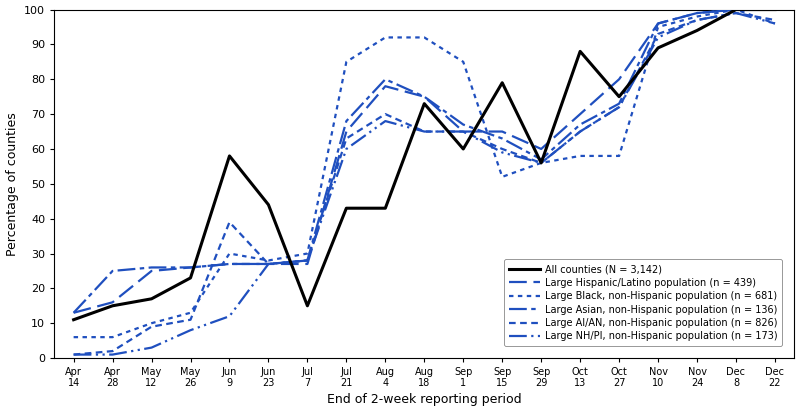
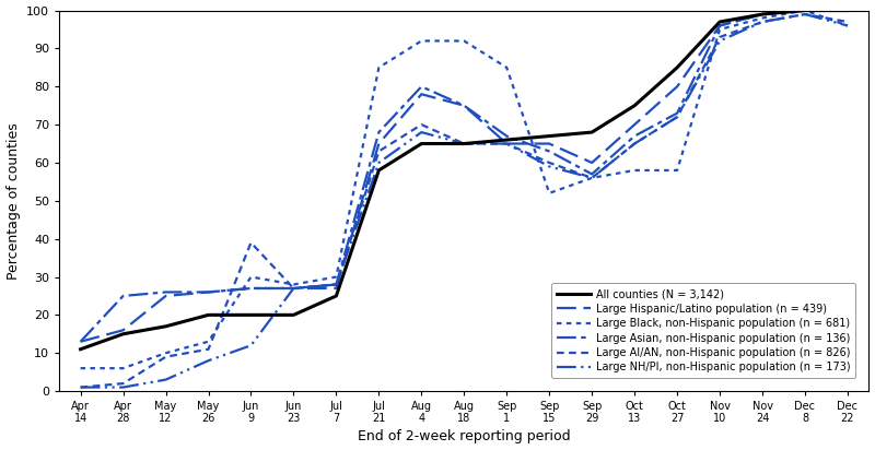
All counties (N = 3,142)/May 26: 23 -> 20
All counties (N = 3,142)/Jun 9: 58 -> 20
All counties (N = 3,142)/Jun 23: 44 -> 20
All counties (N = 3,142)/Jul 7: 15 -> 25
All counties (N = 3,142)/Jul 21: 43 -> 58
All counties (N = 3,142)/Aug 4: 43 -> 65
All counties (N = 3,142)/Aug 18: 73 -> 65
All counties (N = 3,142)/Sep 1: 60 -> 66
All counties (N = 3,142)/Sep 15: 79 -> 67
All counties (N = 3,142)/Sep 29: 56 -> 68
All counties (N = 3,142)/Oct 13: 88 -> 75
All counties (N = 3,142)/Oct 27: 75 -> 85
All counties (N = 3,142)/Nov 10: 89 -> 97
All counties (N = 3,142)/Nov 24: 94 -> 99
